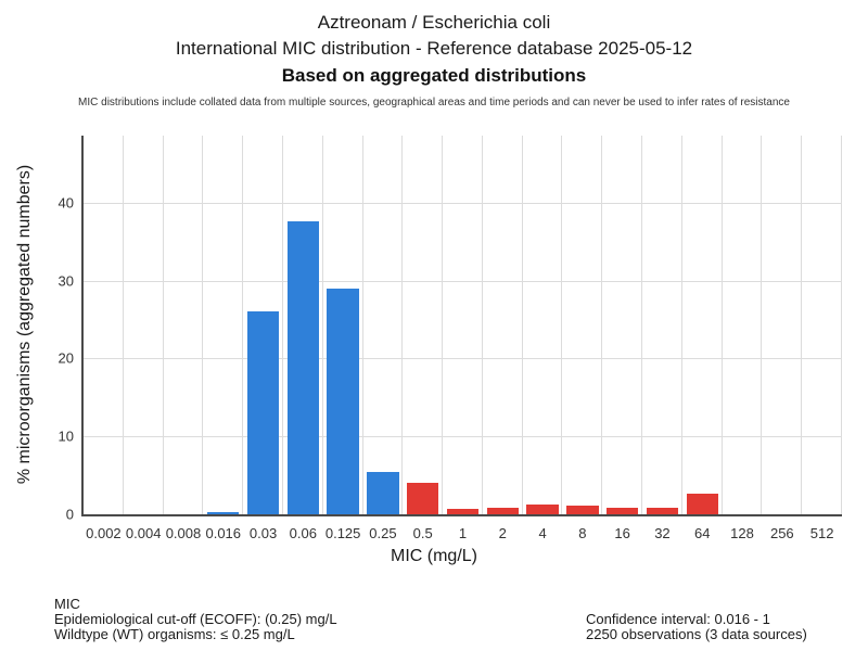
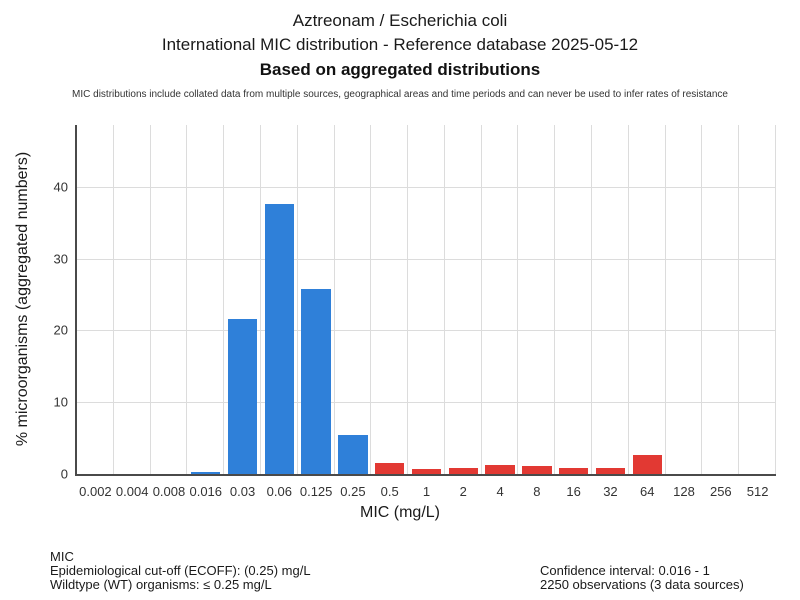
0.03: 26 -> 22
0.125: 29 -> 26
0.5: 4 -> 2
